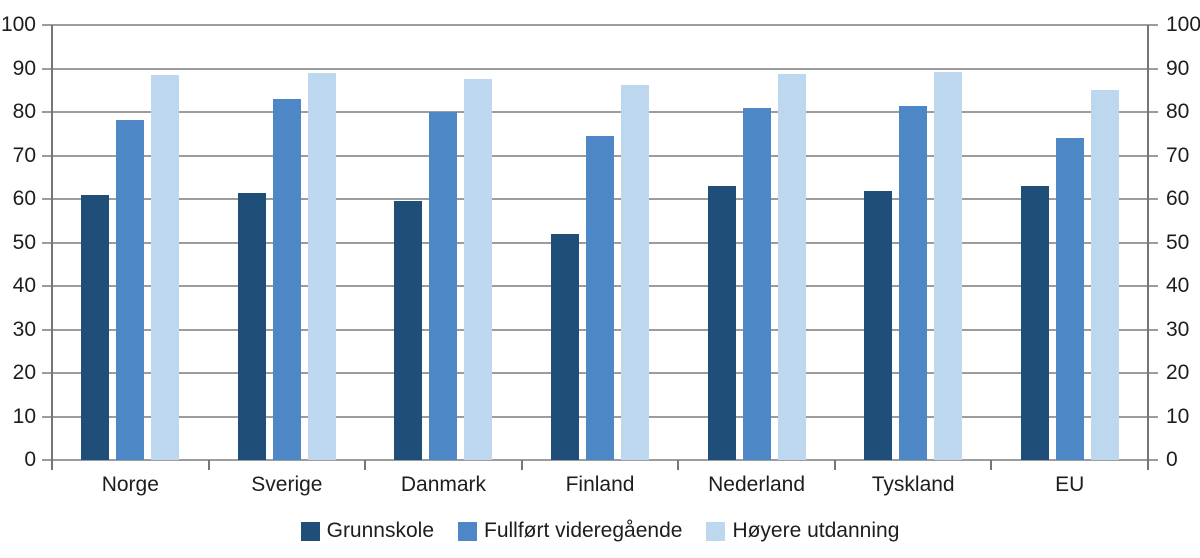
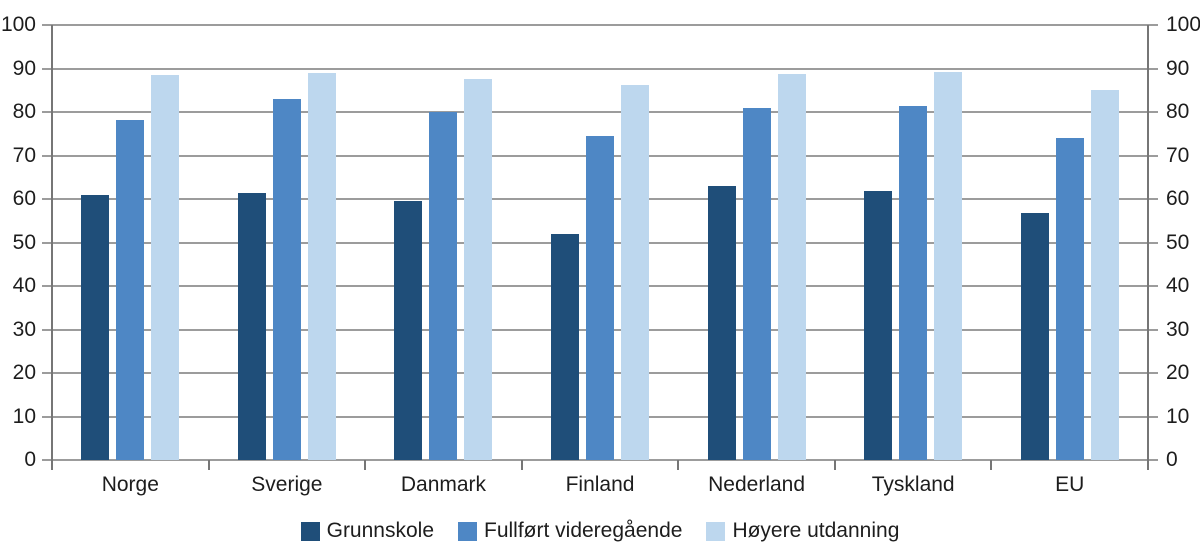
Grunnskole/EU: 63 -> 57
